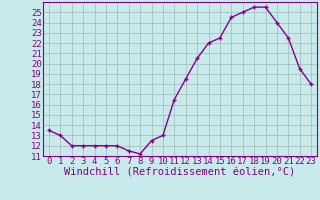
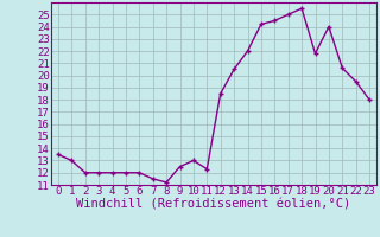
11: 16.5 -> 12.3
15: 22.5 -> 24.2
19: 25.5 -> 21.8
21: 22.5 -> 20.6
